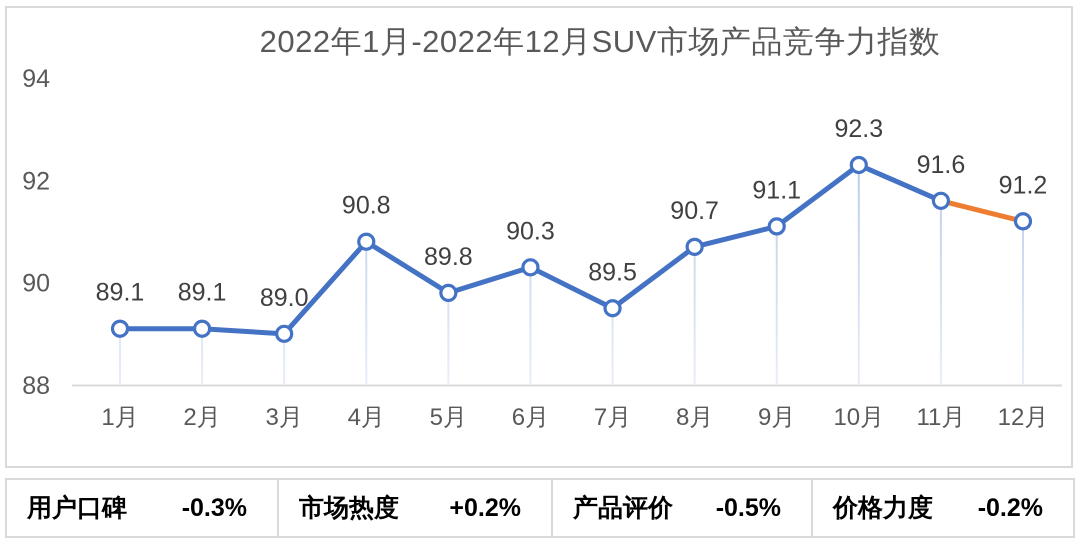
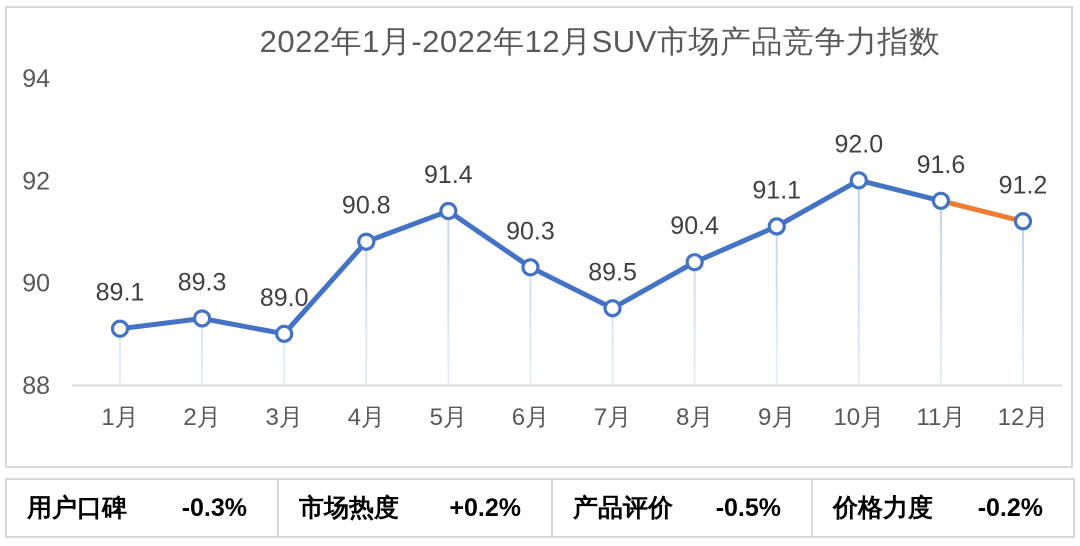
2月: 89.1 -> 89.3
5月: 89.8 -> 91.4
8月: 90.7 -> 90.4
10月: 92.3 -> 92.0
